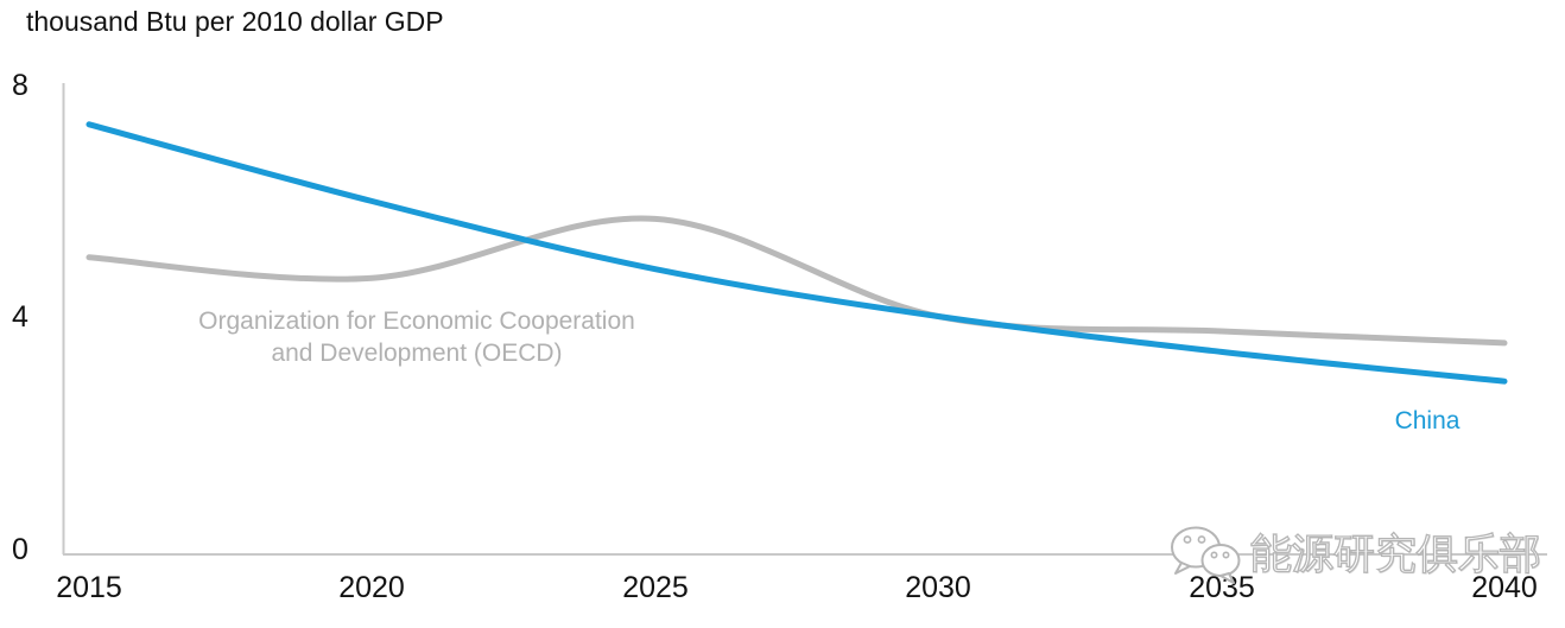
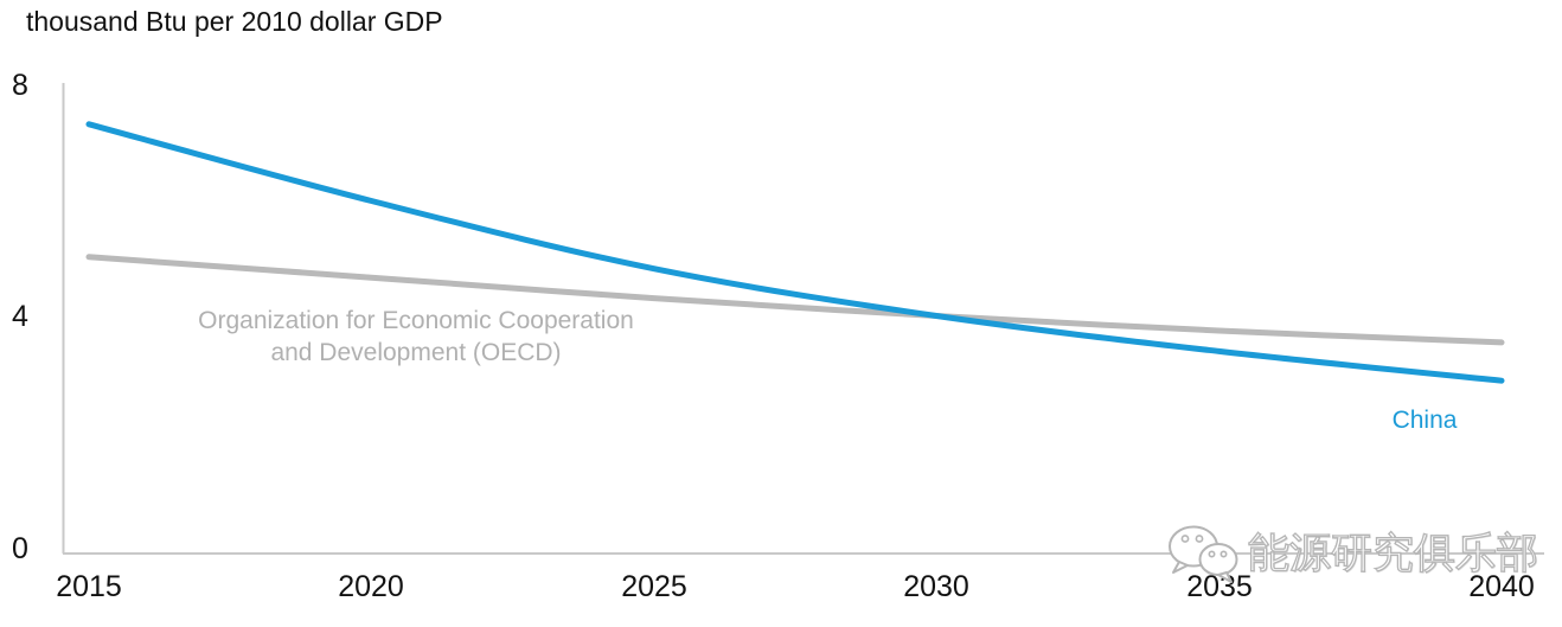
Organization for Economic Cooperation and Development (OECD)/2025: 5.7 -> 4.3
